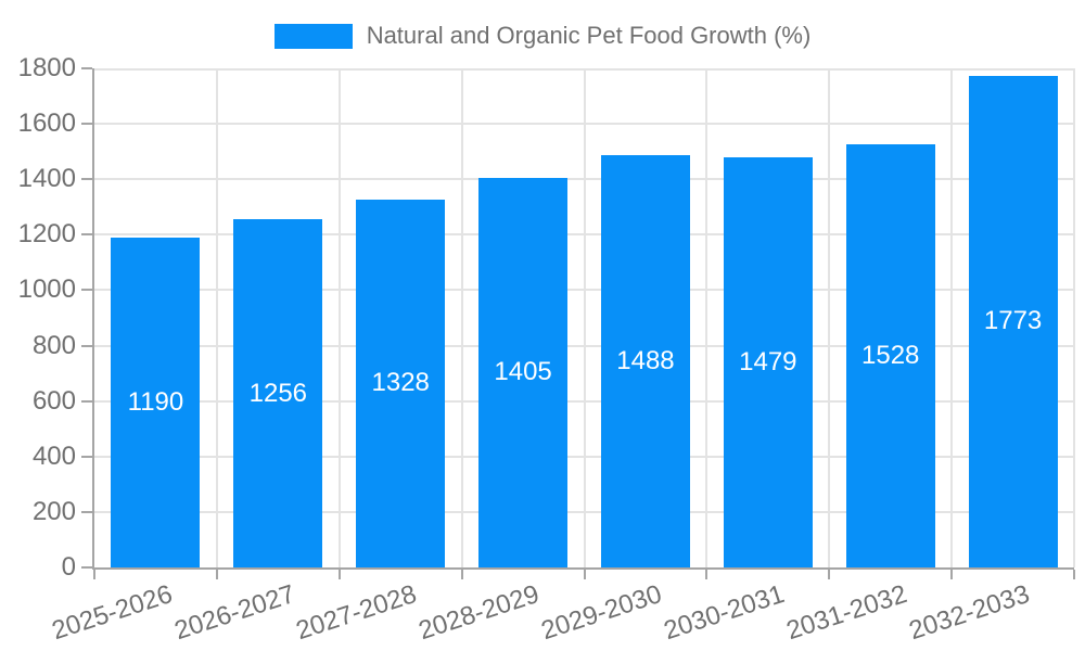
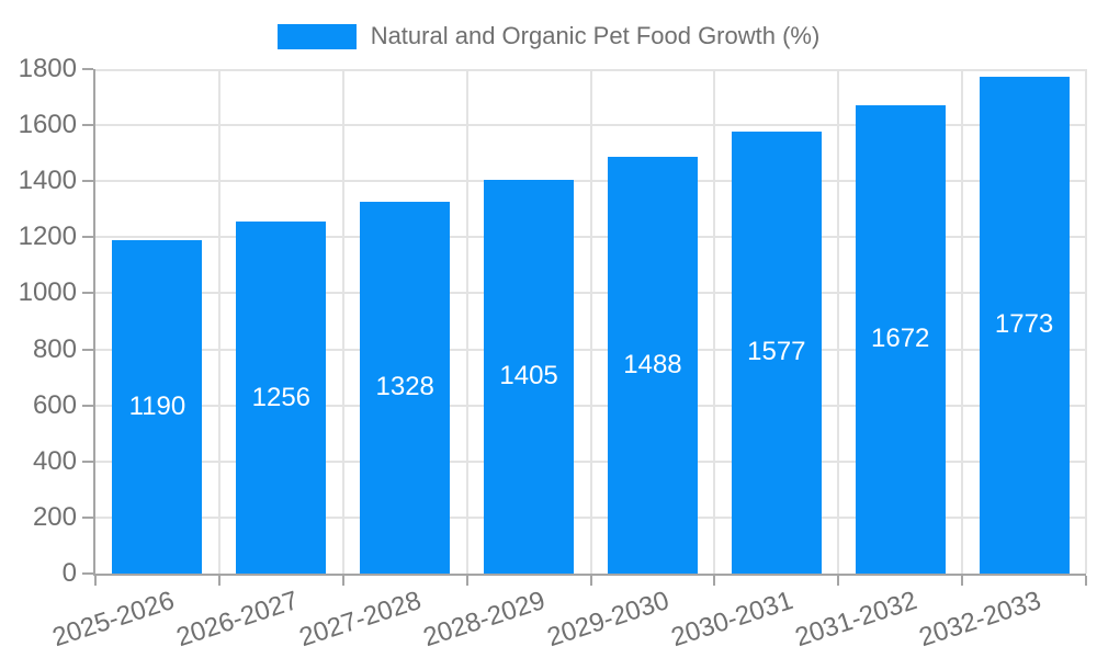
2030-2031: 1479 -> 1577
2031-2032: 1528 -> 1672
